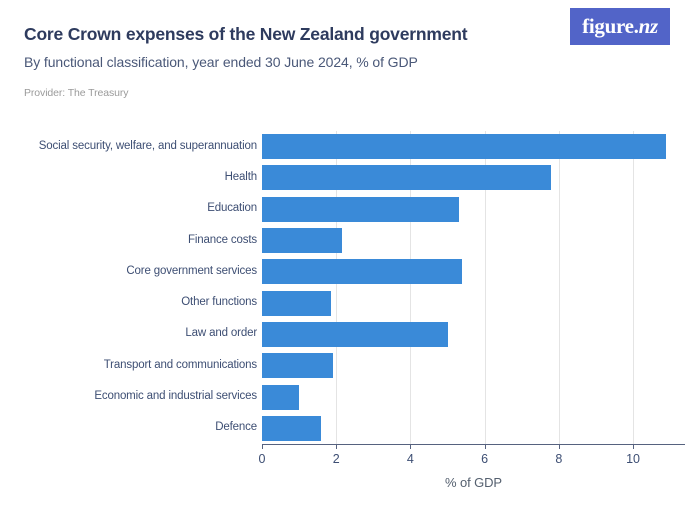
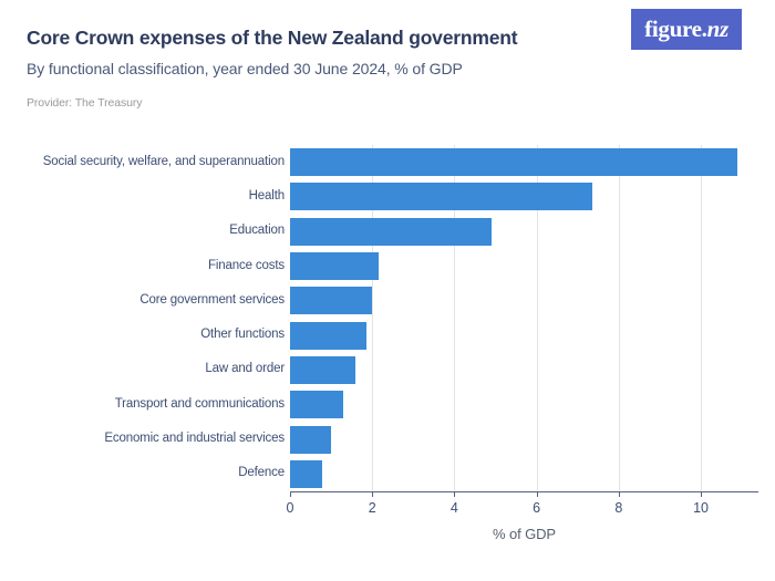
Health: 7.8 -> 7.3
Education: 5.3 -> 4.9
Core government services: 5.4 -> 2.0
Law and order: 5.0 -> 1.6
Transport and communications: 1.9 -> 1.3
Defence: 1.6 -> 0.8
